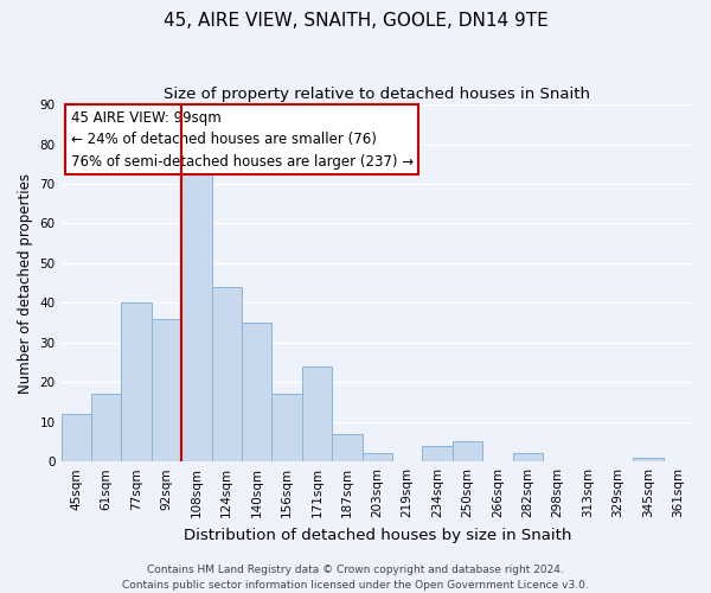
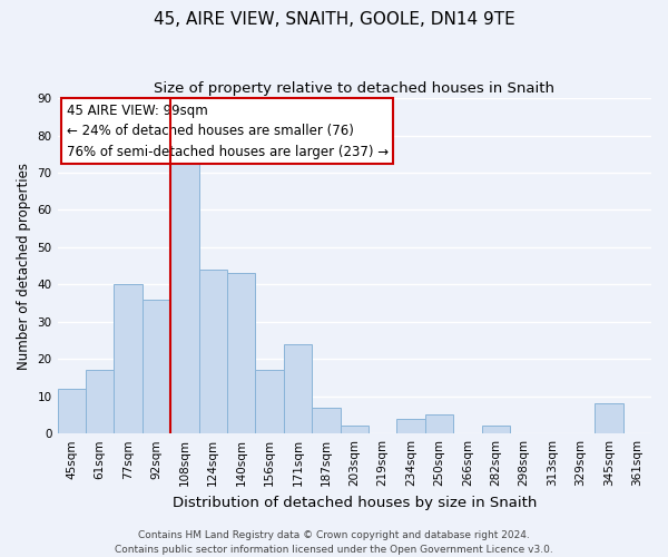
140sqm: 35 -> 43
345sqm: 1 -> 8
